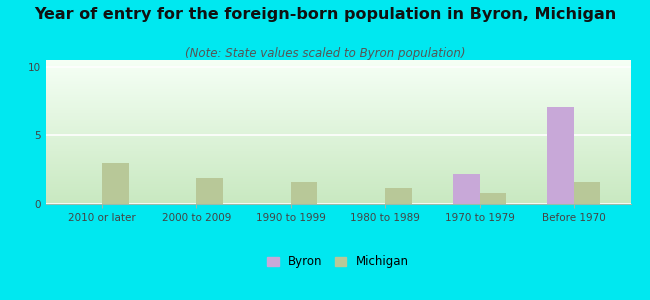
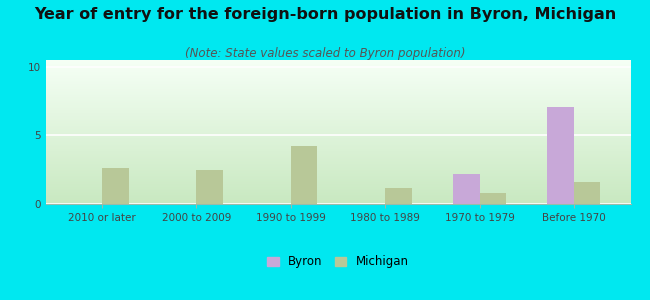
Michigan/2010 or later: 3.0 -> 2.6
Michigan/2000 to 2009: 1.9 -> 2.5
Michigan/1990 to 1999: 1.6 -> 4.2
